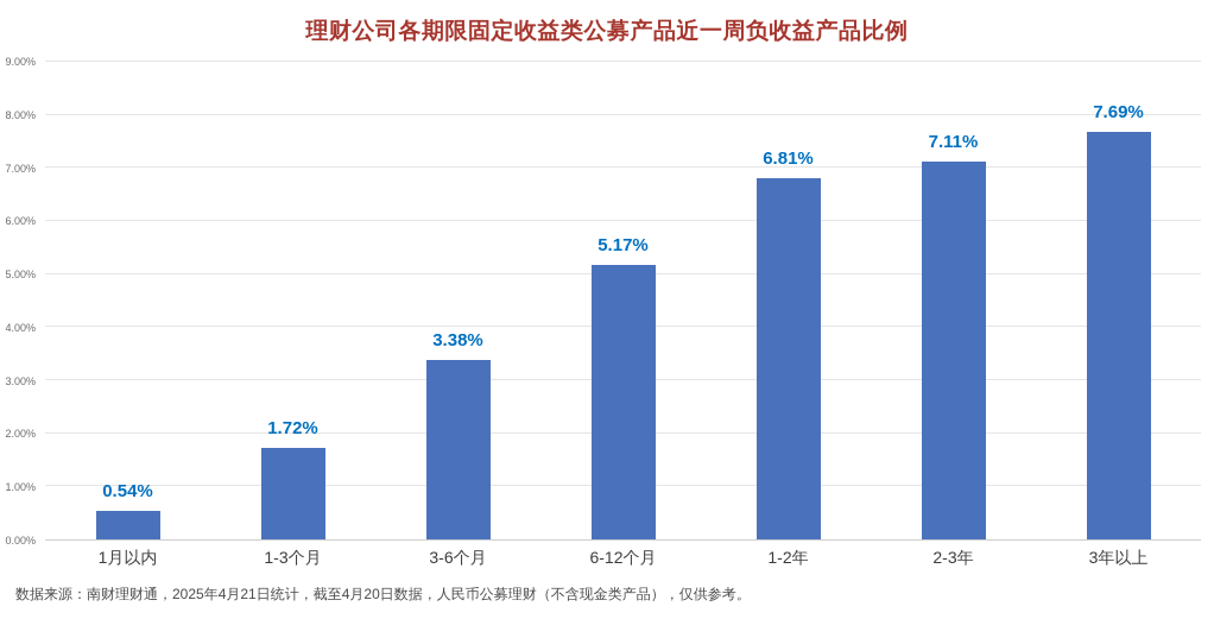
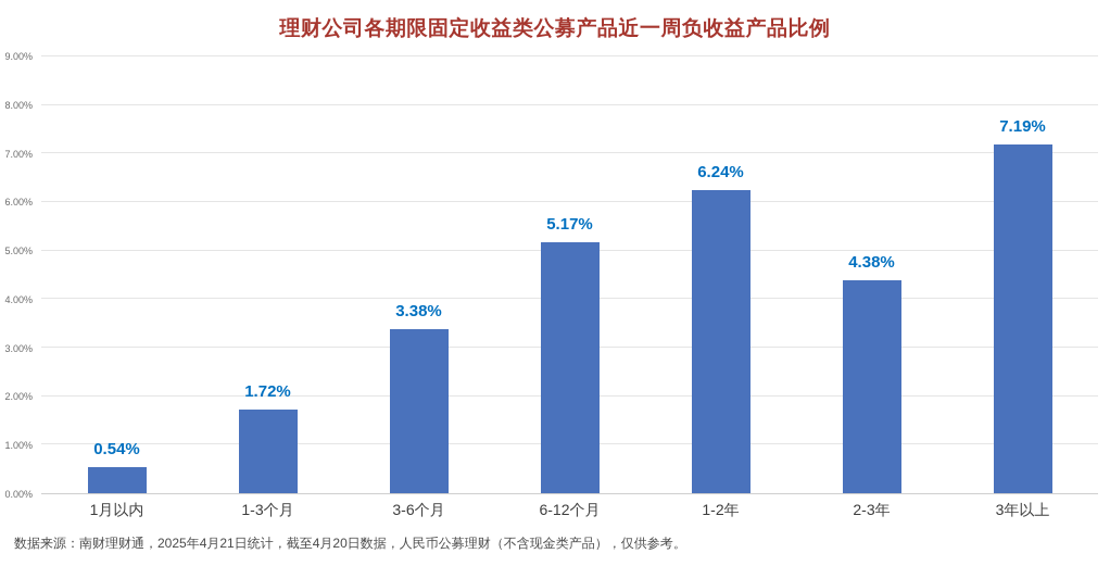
1-2年: 6.81% -> 6.24%
2-3年: 7.11% -> 4.38%
3年以上: 7.69% -> 7.19%
